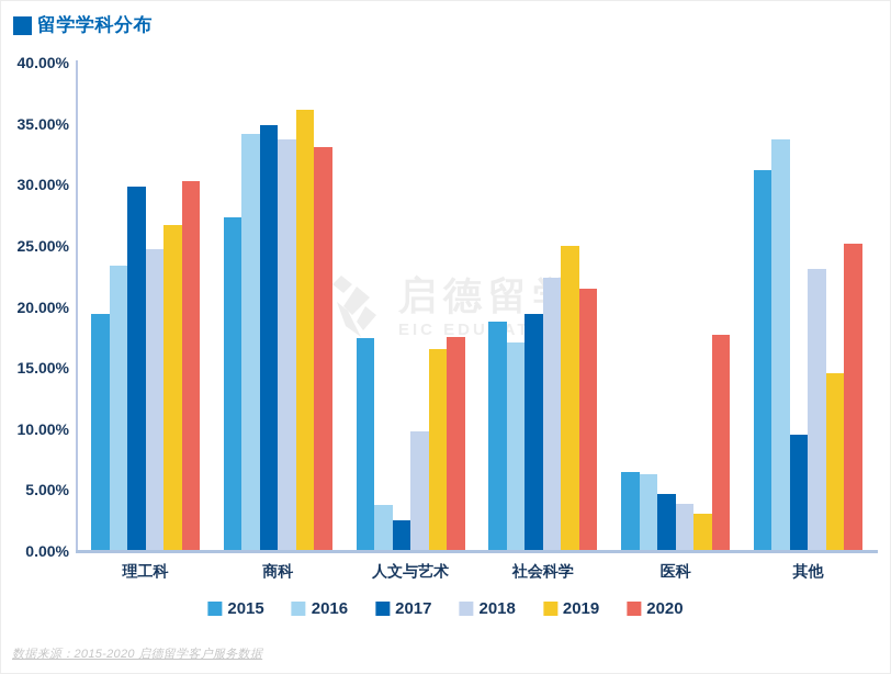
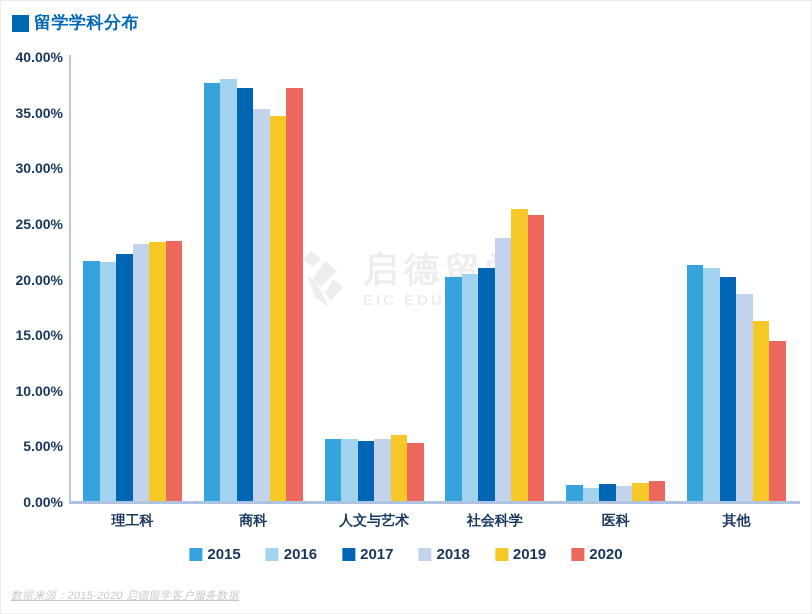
2015/理工科: 19.4% -> 21.7%
2016/理工科: 23.4% -> 21.6%
2017/理工科: 29.8% -> 22.3%
2018/理工科: 24.7% -> 23.2%
2019/理工科: 26.7% -> 23.4%
2020/理工科: 30.3% -> 23.5%
2015/商科: 27.3% -> 37.7%
2016/商科: 34.2% -> 38.0%
2017/商科: 34.9% -> 37.2%
2018/商科: 33.7% -> 35.3%
2019/商科: 36.1% -> 34.7%
2020/商科: 33.1% -> 37.2%
2015/人文与艺术: 17.4% -> 5.7%
2016/人文与艺术: 3.8% -> 5.7%
2017/人文与艺术: 2.5% -> 5.5%
2018/人文与艺术: 9.8% -> 5.7%
2019/人文与艺术: 16.5% -> 6.0%
2020/人文与艺术: 17.5% -> 5.3%
2015/社会科学: 18.8% -> 20.2%
2016/社会科学: 17.1% -> 20.5%
2017/社会科学: 19.4% -> 21.0%
2018/社会科学: 22.4% -> 23.7%
2019/社会科学: 25.0% -> 26.3%
2020/社会科学: 21.5% -> 25.8%
2015/医科: 6.5% -> 1.5%
2016/医科: 6.3% -> 1.3%
2017/医科: 4.7% -> 1.6%
2018/医科: 3.9% -> 1.4%
2019/医科: 3.1% -> 1.7%
2020/医科: 17.7% -> 1.9%
2015/其他: 31.2% -> 21.3%
2016/其他: 33.7% -> 21.0%
2017/其他: 9.5% -> 20.2%
2018/其他: 23.1% -> 18.7%
2019/其他: 14.6% -> 16.3%
2020/其他: 25.2% -> 14.5%
